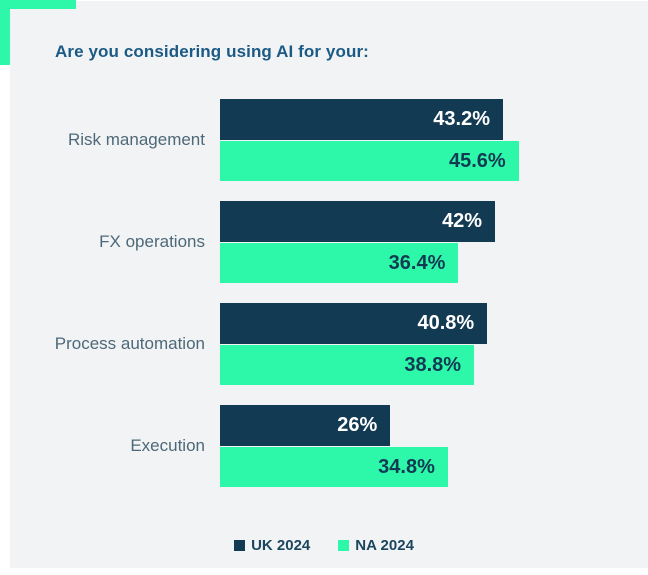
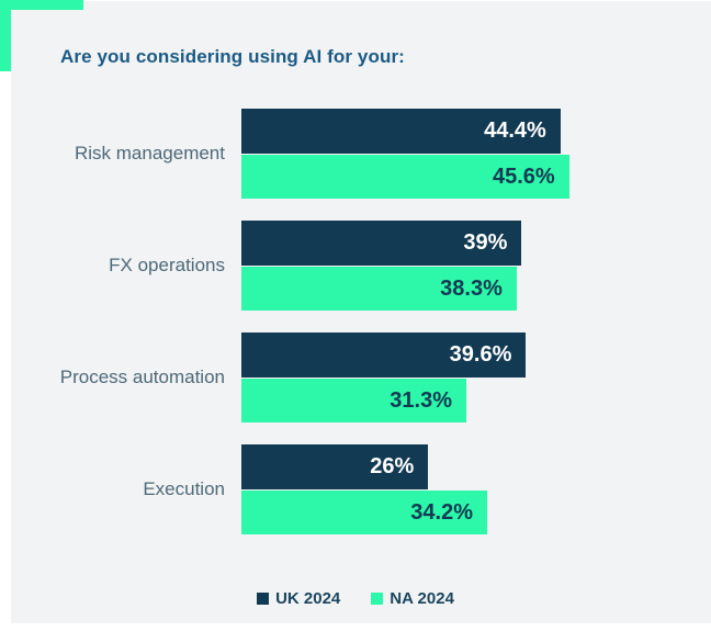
UK 2024/Risk management: 43.2% -> 44.4%
UK 2024/FX operations: 42% -> 39%
NA 2024/FX operations: 36.4% -> 38.3%
UK 2024/Process automation: 40.8% -> 39.6%
NA 2024/Process automation: 38.8% -> 31.3%
NA 2024/Execution: 34.8% -> 34.2%
